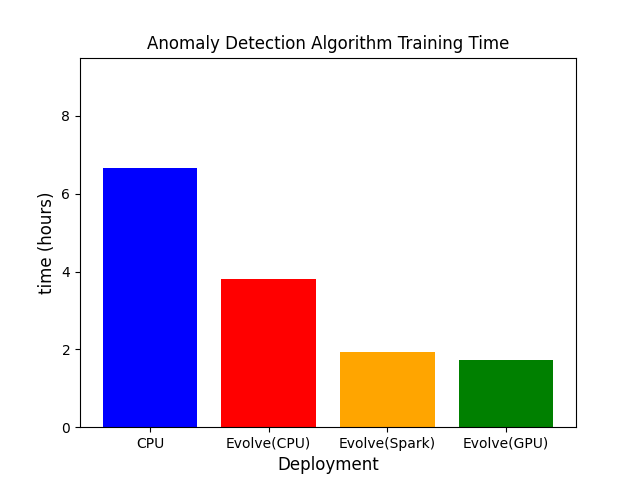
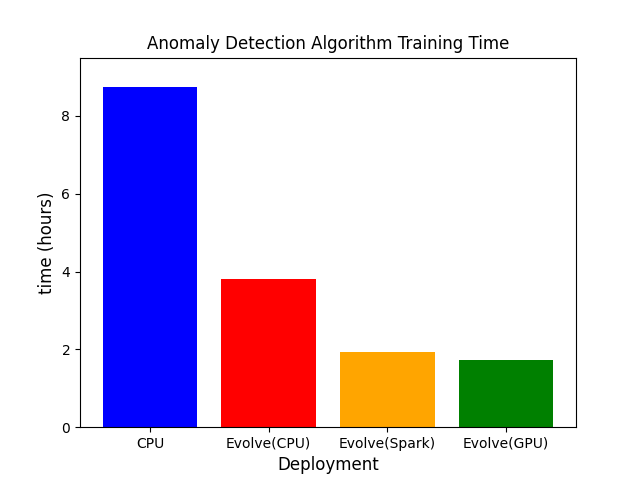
CPU: 6.65 -> 8.75
